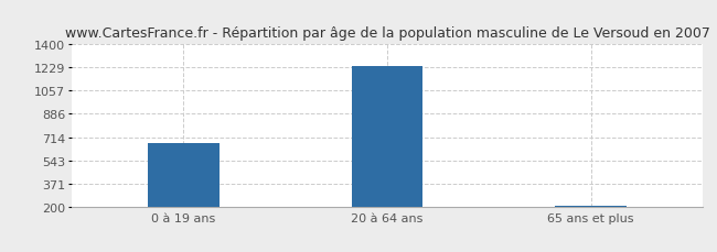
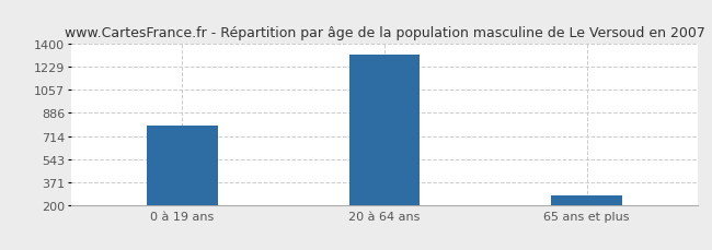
0 à 19 ans: 670 -> 790
20 à 64 ans: 1240 -> 1320
65 ans et plus: 210 -> 270
